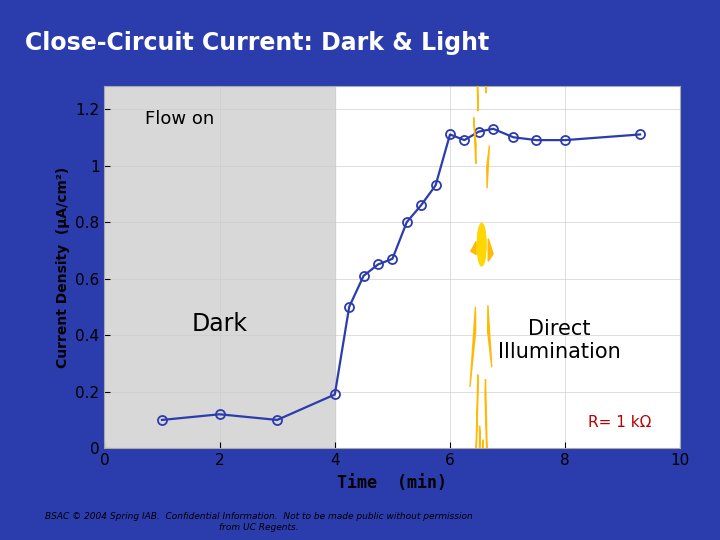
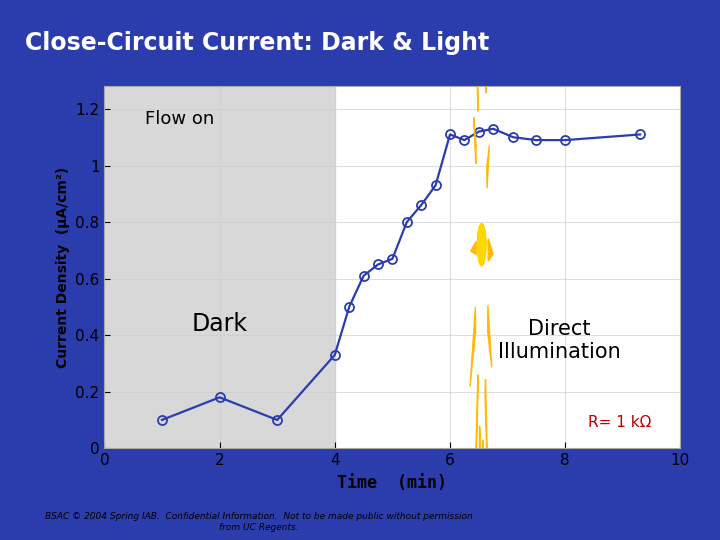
2: 0.12 -> 0.18
4: 0.19 -> 0.33
